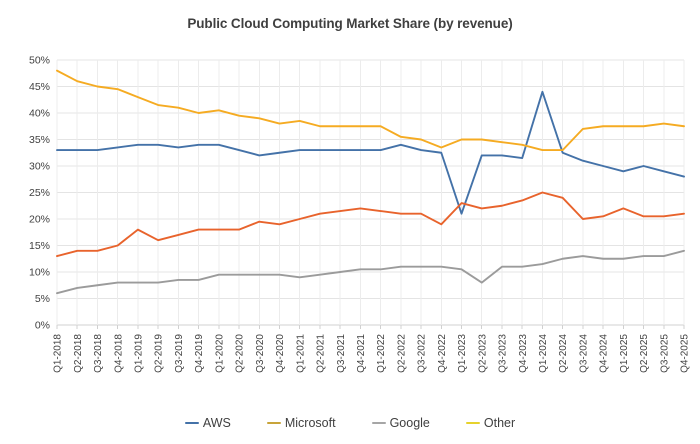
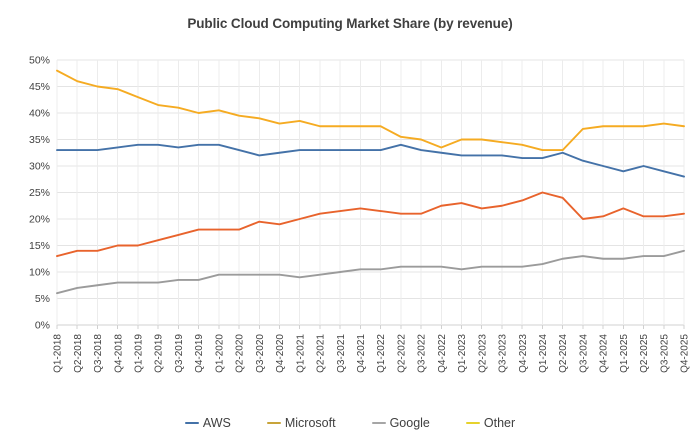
Microsoft/Q1-2019: 18% -> 15%
Microsoft/Q4-2022: 19% -> 22%
AWS/Q1-2023: 21% -> 32%
Google/Q2-2023: 8% -> 11%
AWS/Q1-2024: 44% -> 32%
